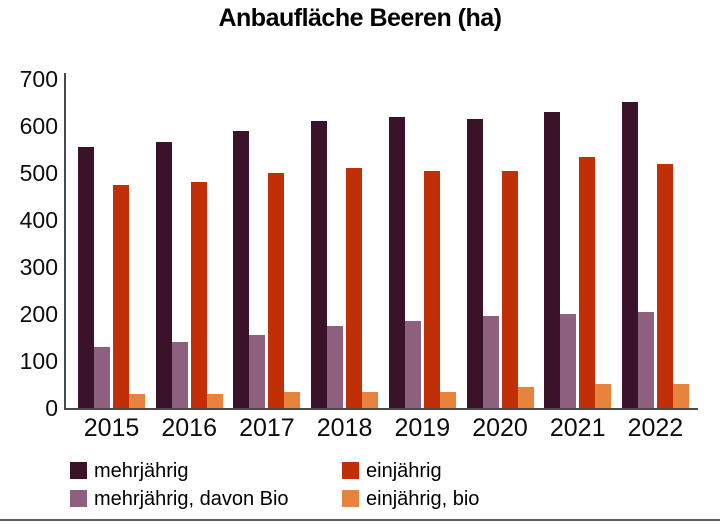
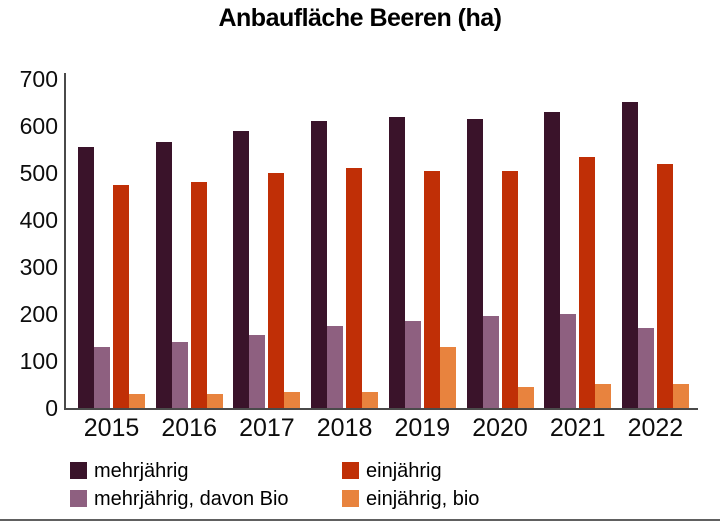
einjährig, bio/2019: 40 -> 130
mehrjährig, davon Bio/2022: 200 -> 170
